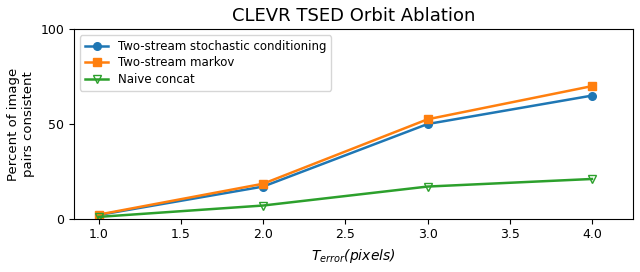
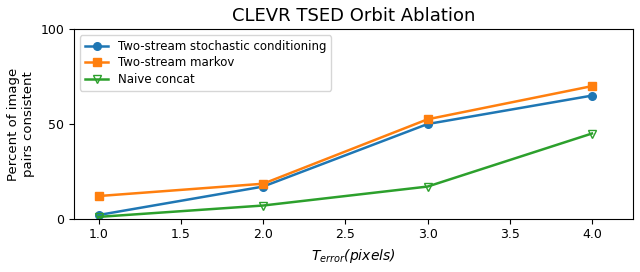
Two-stream markov/1.0: 2 -> 12
Naive concat/4.0: 21 -> 45
